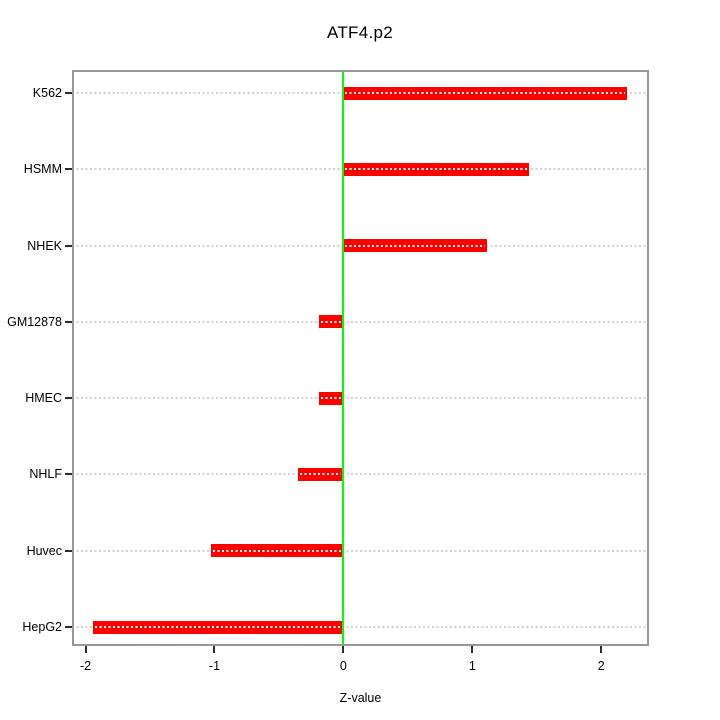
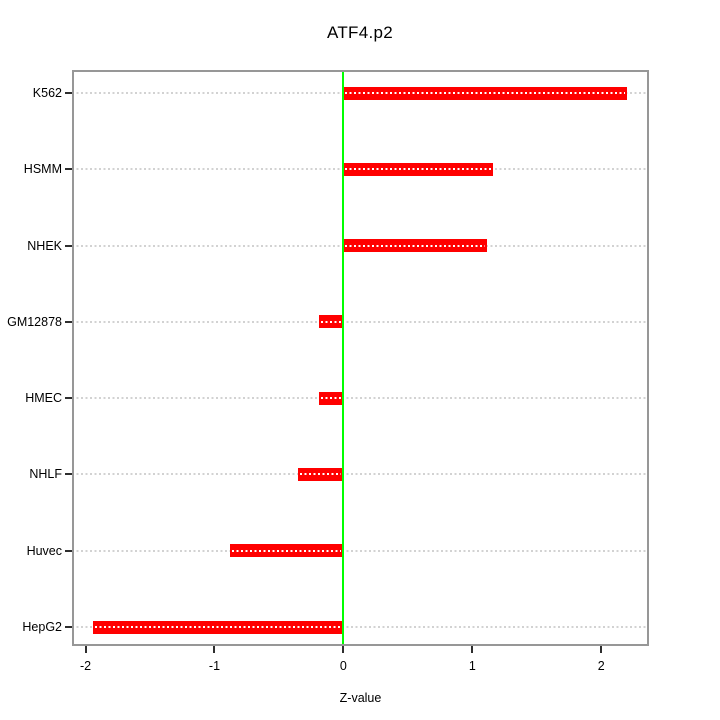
HSMM: 1.44 -> 1.16
Huvec: -1.03 -> -0.88
